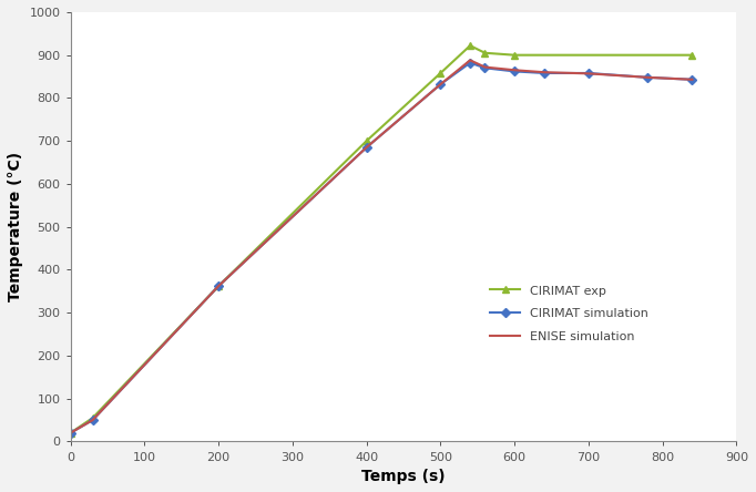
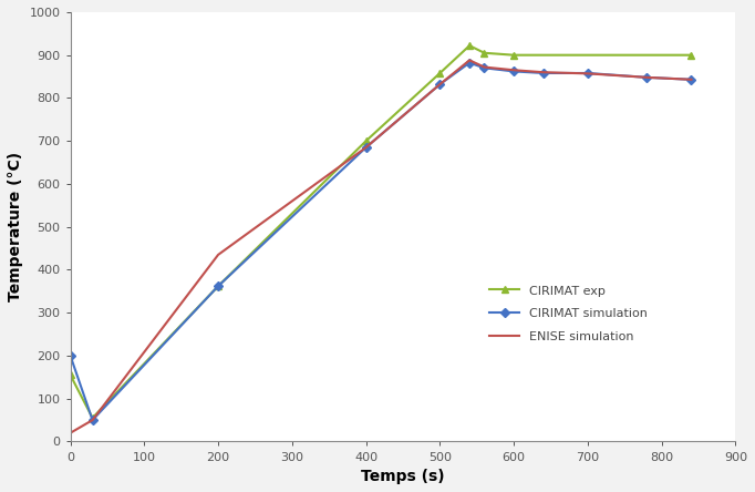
CIRIMAT exp/0: 20 -> 155
CIRIMAT simulation/0: 20 -> 200
ENISE simulation/200: 362 -> 435
